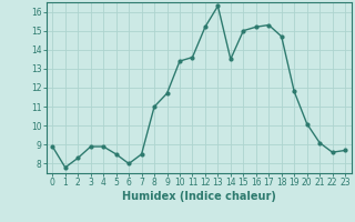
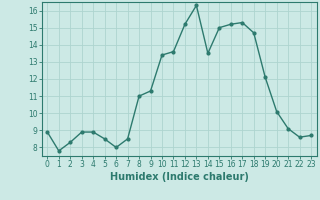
9: 11.7 -> 11.3
19: 11.8 -> 12.1
